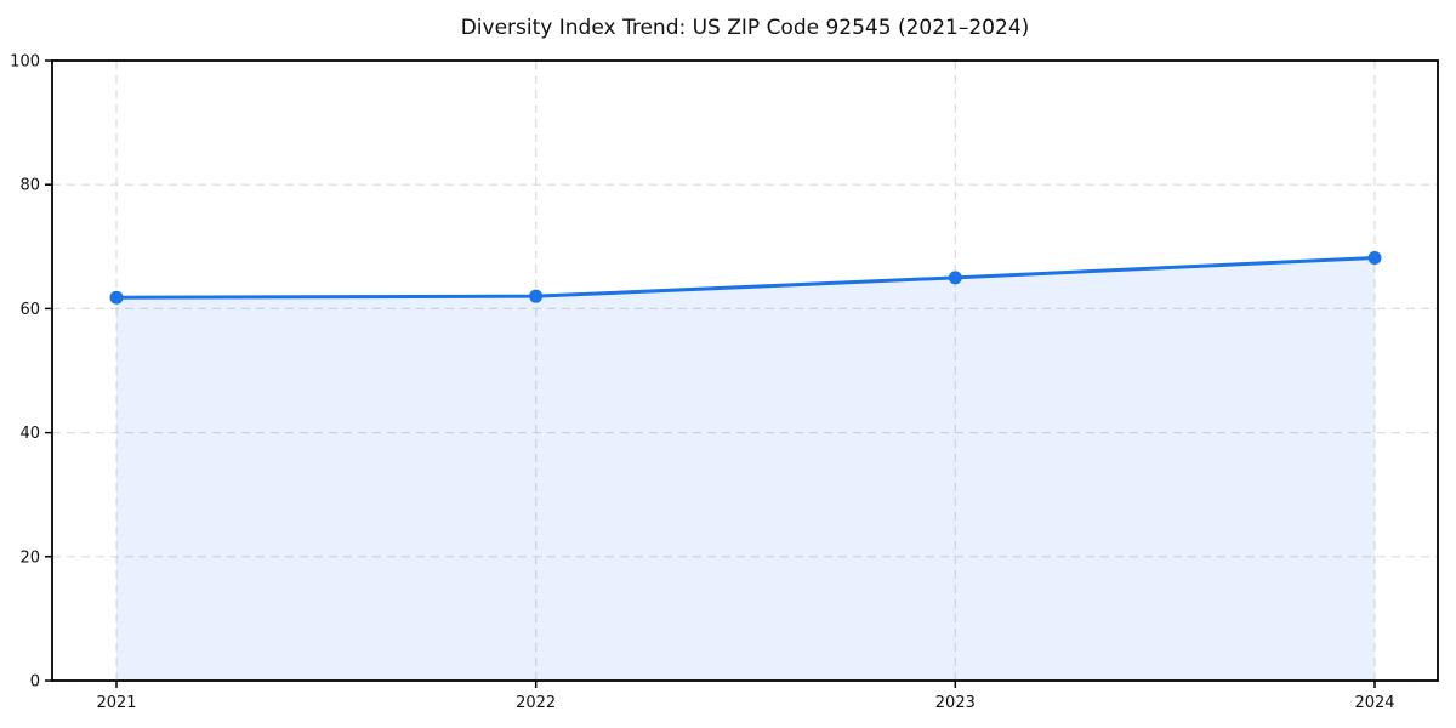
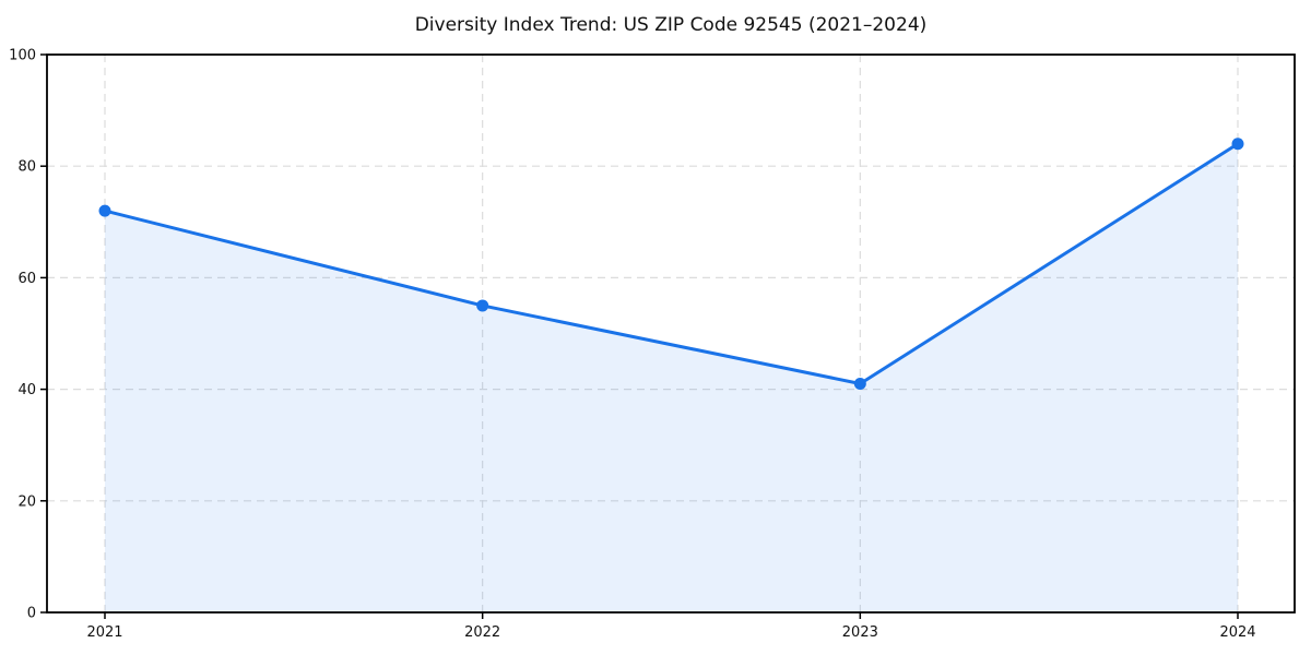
2021: 62 -> 72
2022: 62 -> 55
2023: 65 -> 41
2024: 68 -> 84
